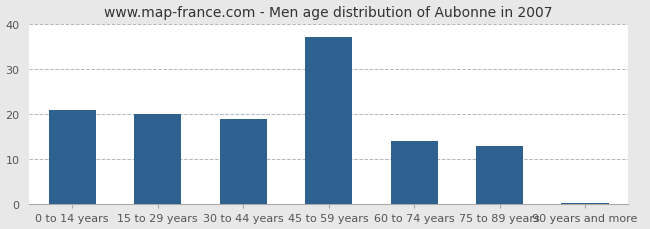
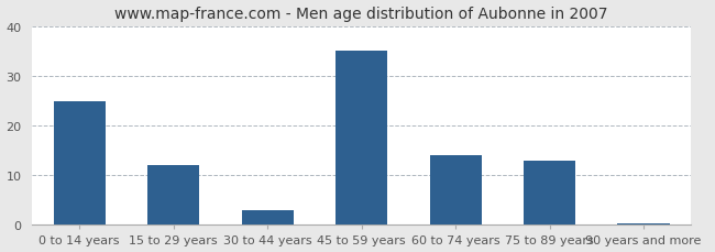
0 to 14 years: 21.0 -> 25.0
15 to 29 years: 20.0 -> 12.0
30 to 44 years: 19.0 -> 3.0
45 to 59 years: 37.0 -> 35.0
